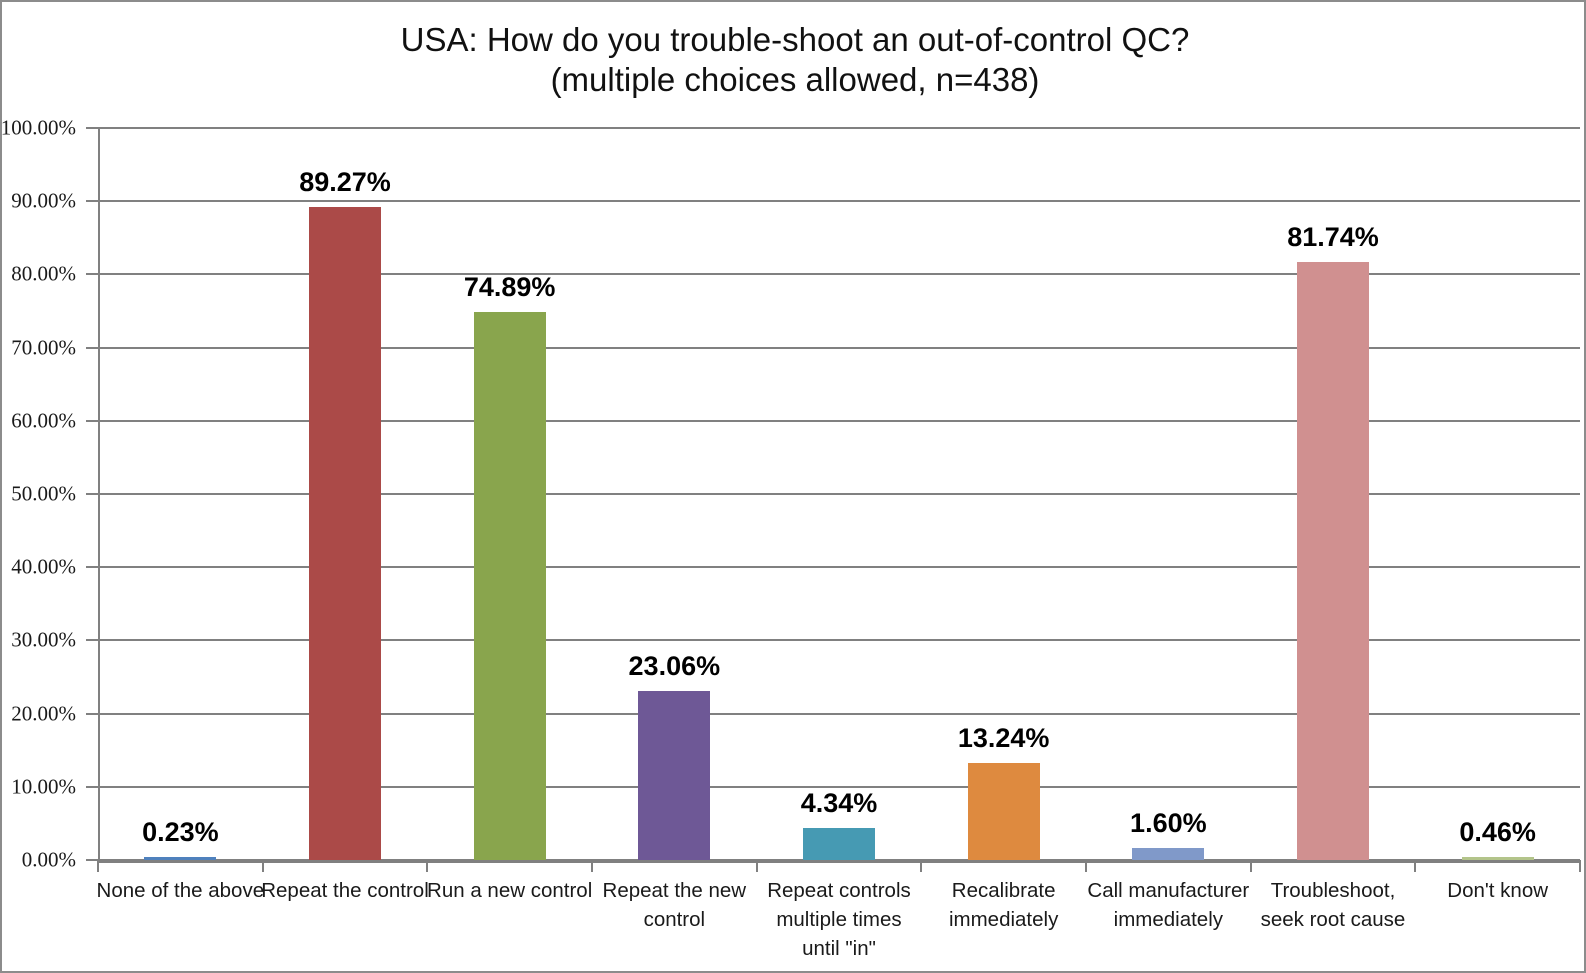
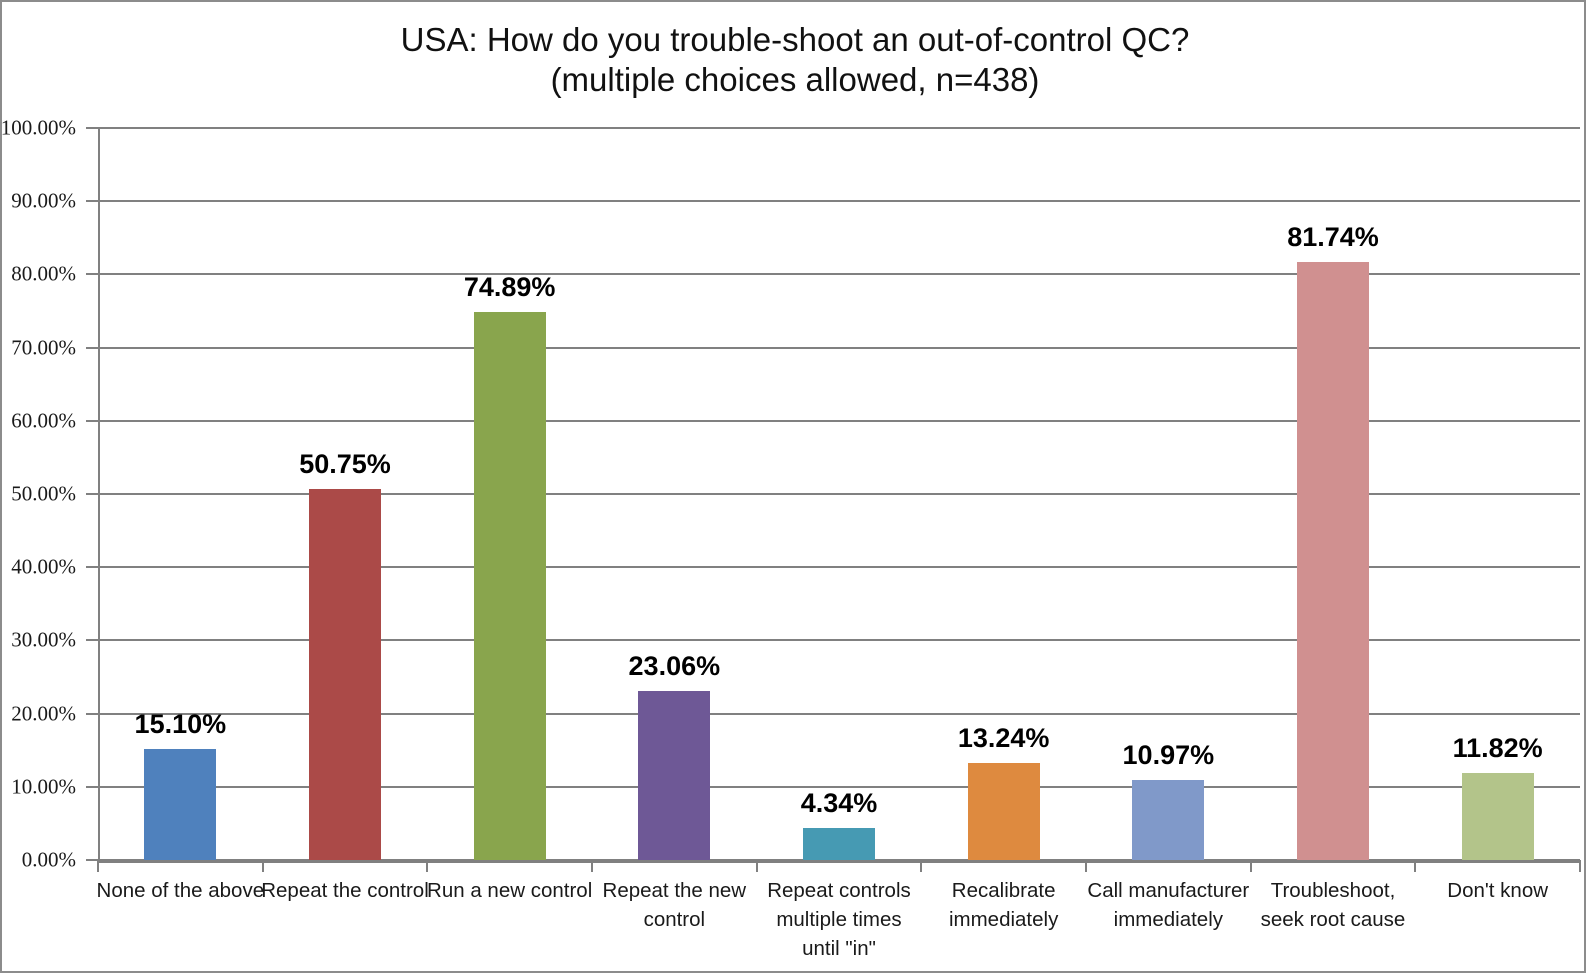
None of the above: 0.23% -> 15.10%
Repeat the control: 89.27% -> 50.75%
Call manufacturer immediately: 1.60% -> 10.97%
Don't know: 0.46% -> 11.82%
